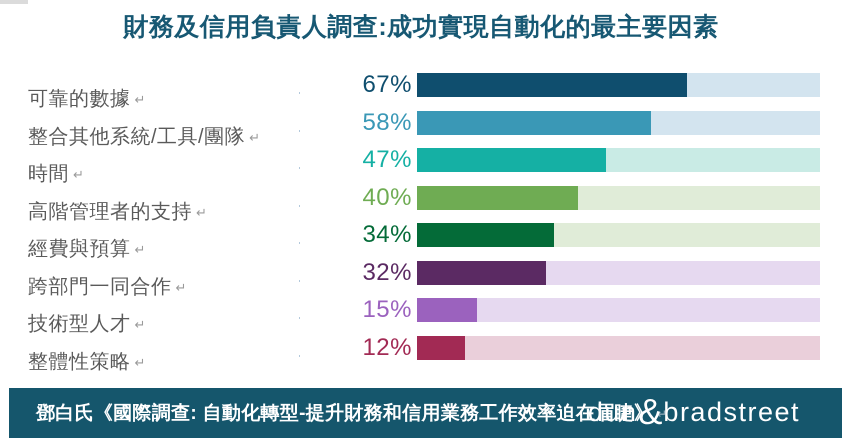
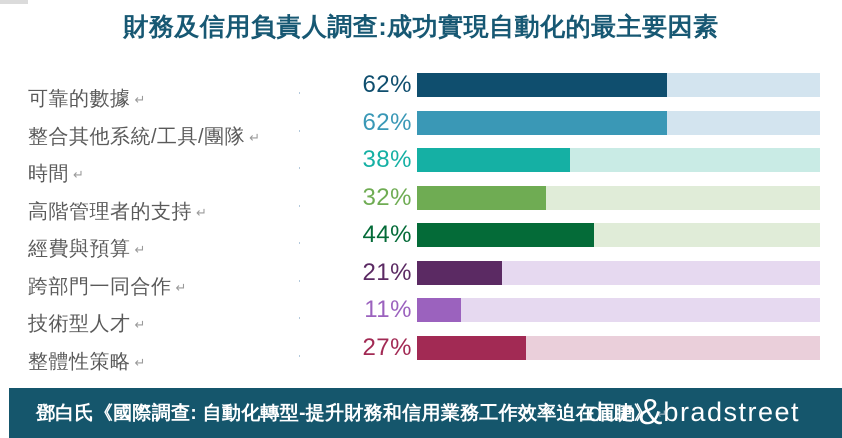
可靠的數據: 67% -> 62%
整合其他系統/工具/團隊: 58% -> 62%
時間: 47% -> 38%
高階管理者的支持: 40% -> 32%
經費與預算: 34% -> 44%
跨部門一同合作: 32% -> 21%
技術型人才: 15% -> 11%
整體性策略: 12% -> 27%
